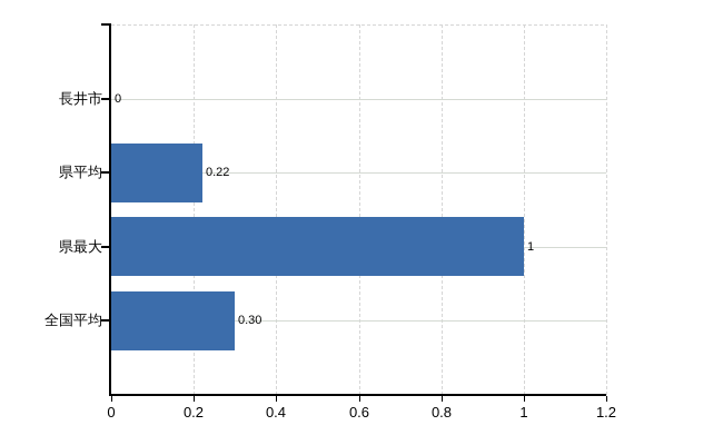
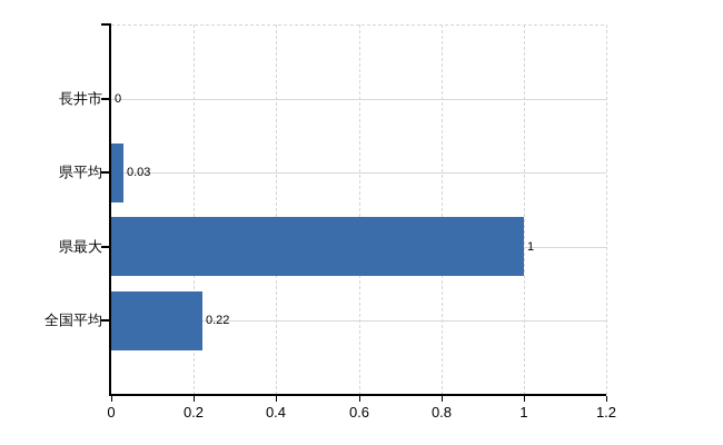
県平均: 0.22 -> 0.03
全国平均: 0.30 -> 0.22
